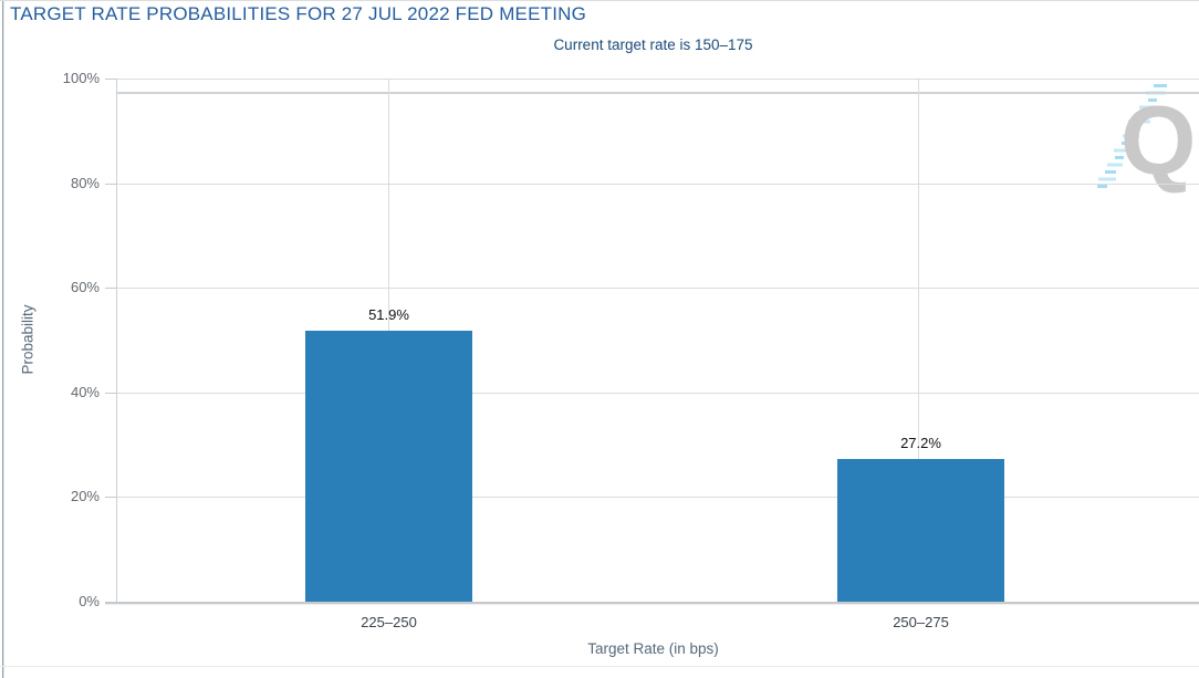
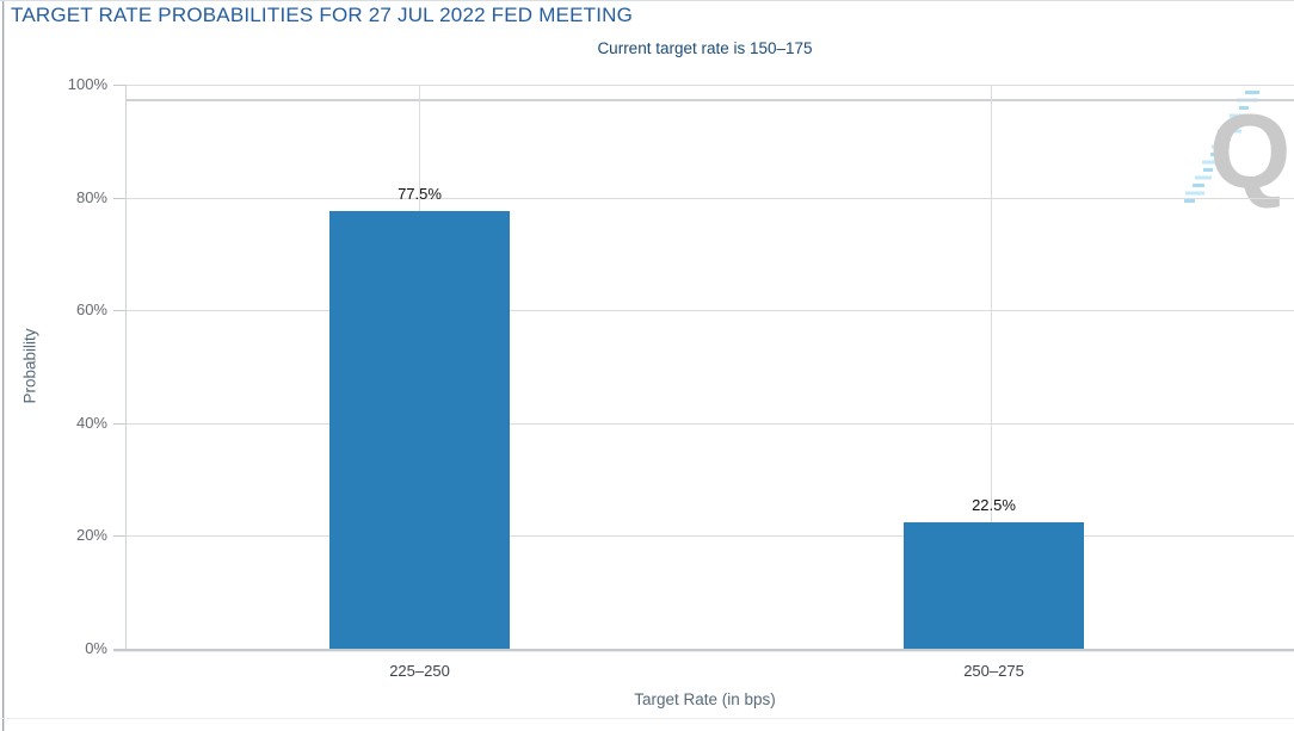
225–250: 51.9% -> 77.5%
250–275: 27.2% -> 22.5%
